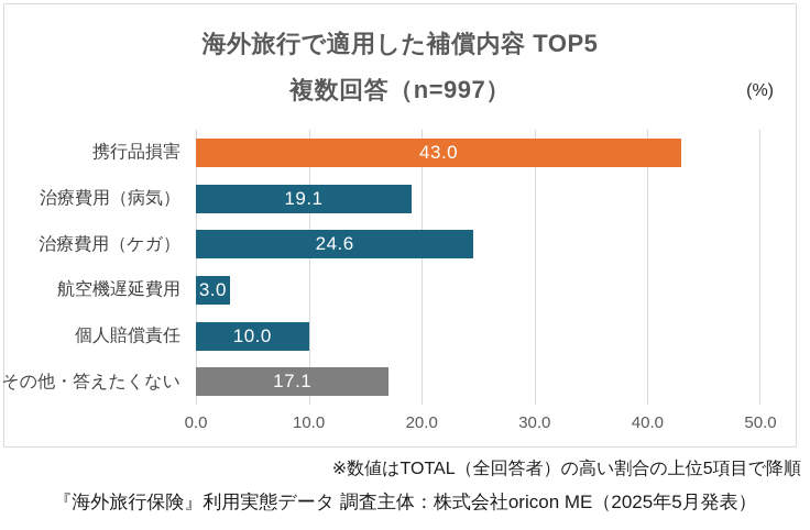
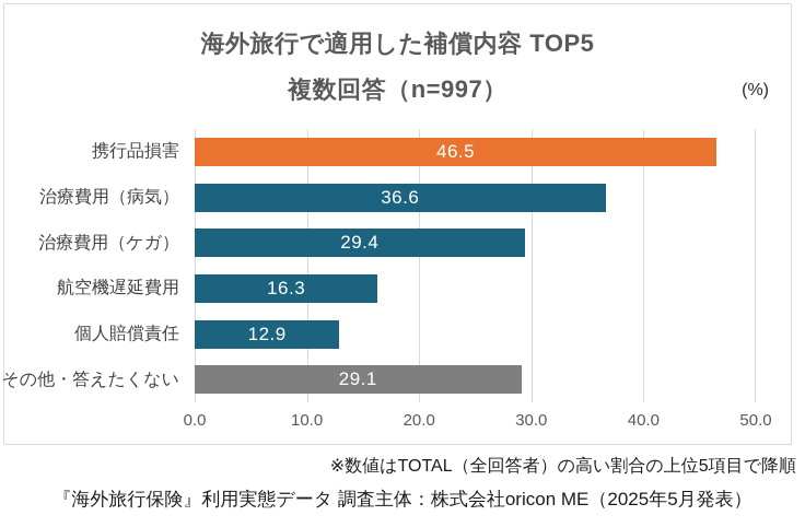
携行品損害: 43.0 -> 46.5
治療費用（病気）: 19.1 -> 36.6
治療費用（ケガ）: 24.6 -> 29.4
航空機遅延費用: 3.0 -> 16.3
個人賠償責任: 10.0 -> 12.9
その他・答えたくない: 17.1 -> 29.1
